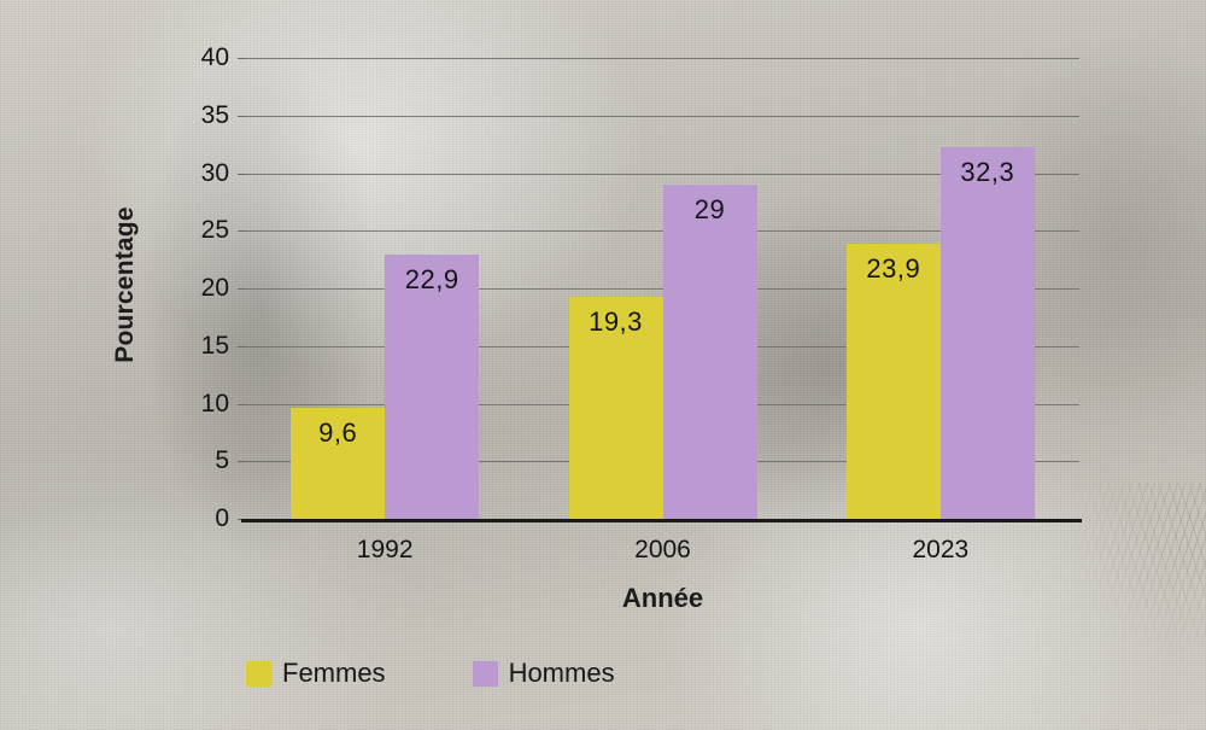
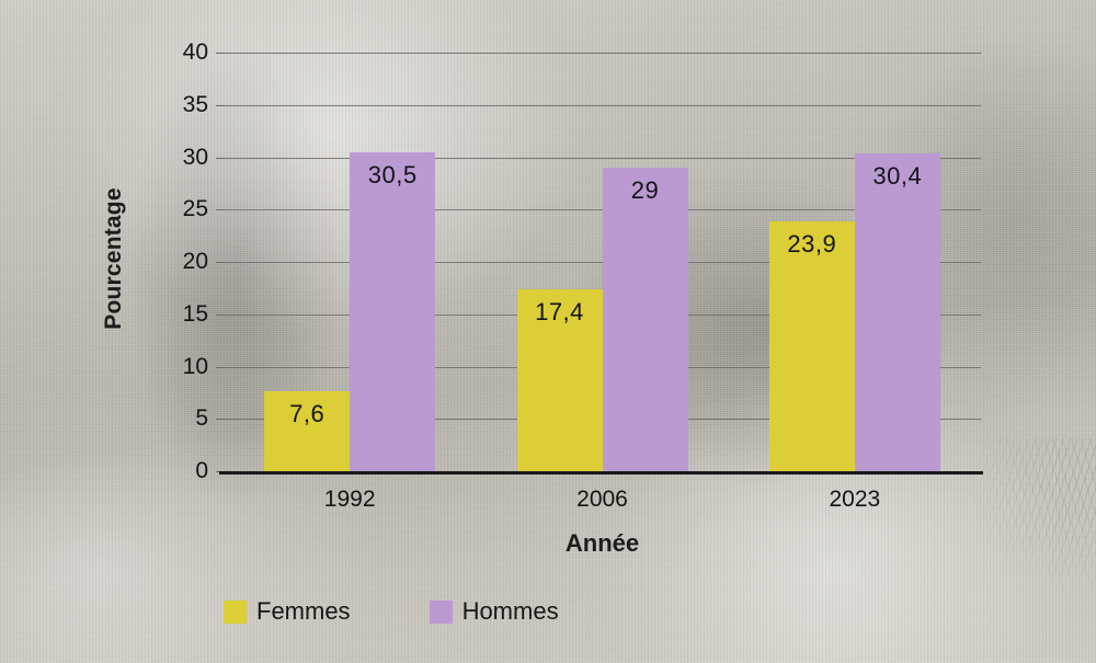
Femmes/1992: 9,6 -> 7,6
Hommes/1992: 22,9 -> 30,5
Femmes/2006: 19,3 -> 17,4
Hommes/2023: 32,3 -> 30,4
